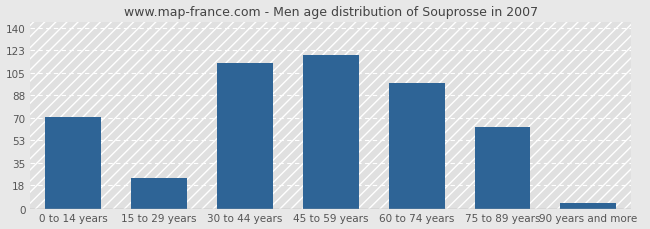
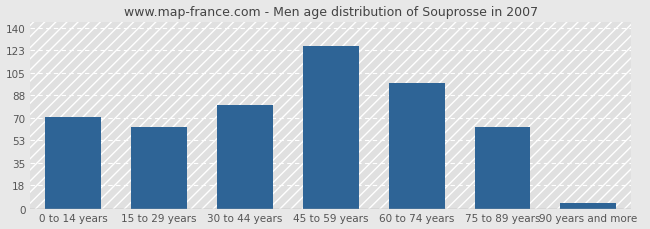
15 to 29 years: 24 -> 63
30 to 44 years: 113 -> 80
45 to 59 years: 119 -> 126
